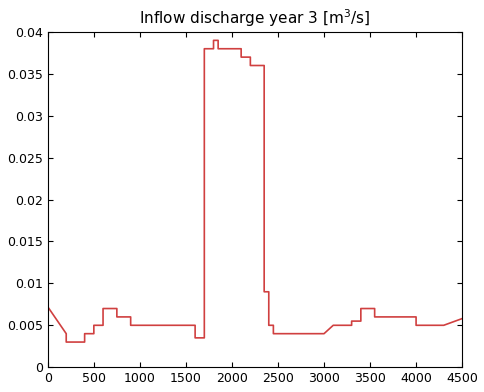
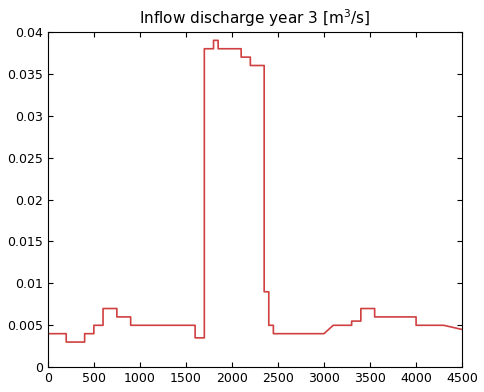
0: 0.0072 -> 0.0040
4500: 0.0058 -> 0.0045
